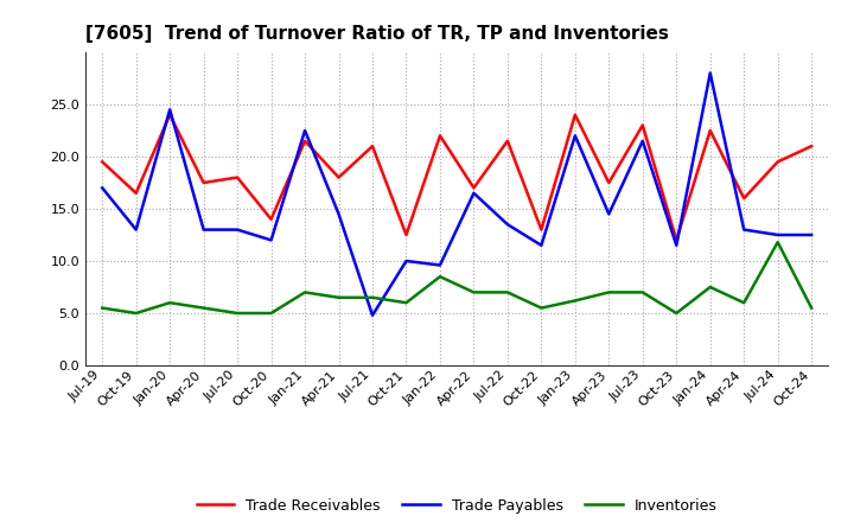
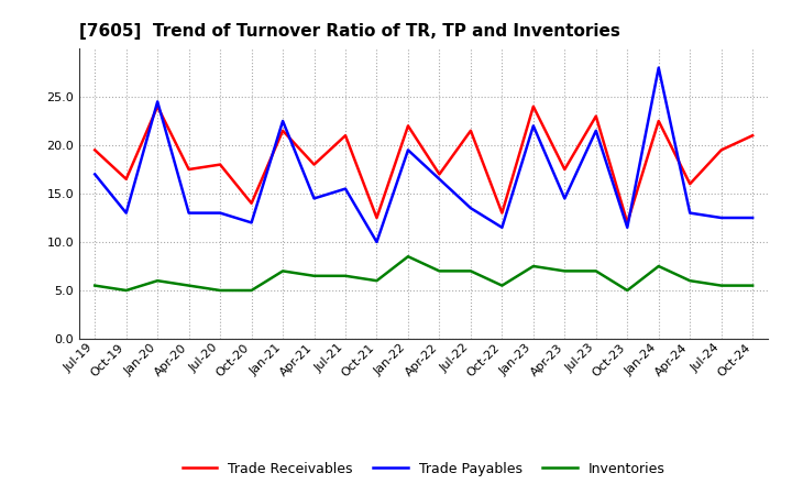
Trade Payables/Jul-21: 4.8 -> 15.5
Trade Payables/Jan-22: 9.6 -> 19.5
Inventories/Jan-23: 6.2 -> 7.5
Inventories/Jul-24: 11.8 -> 5.5
